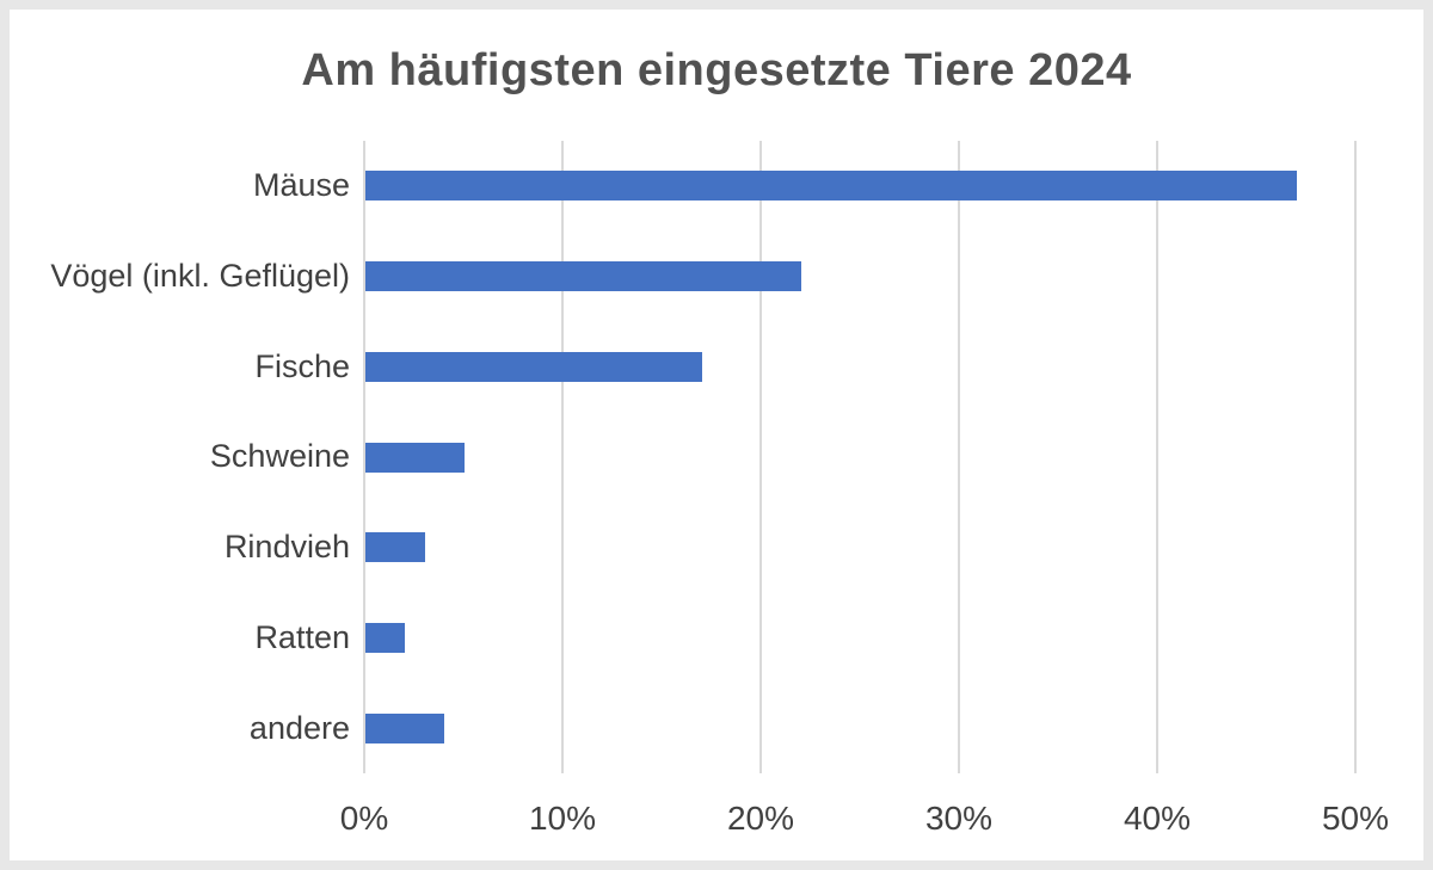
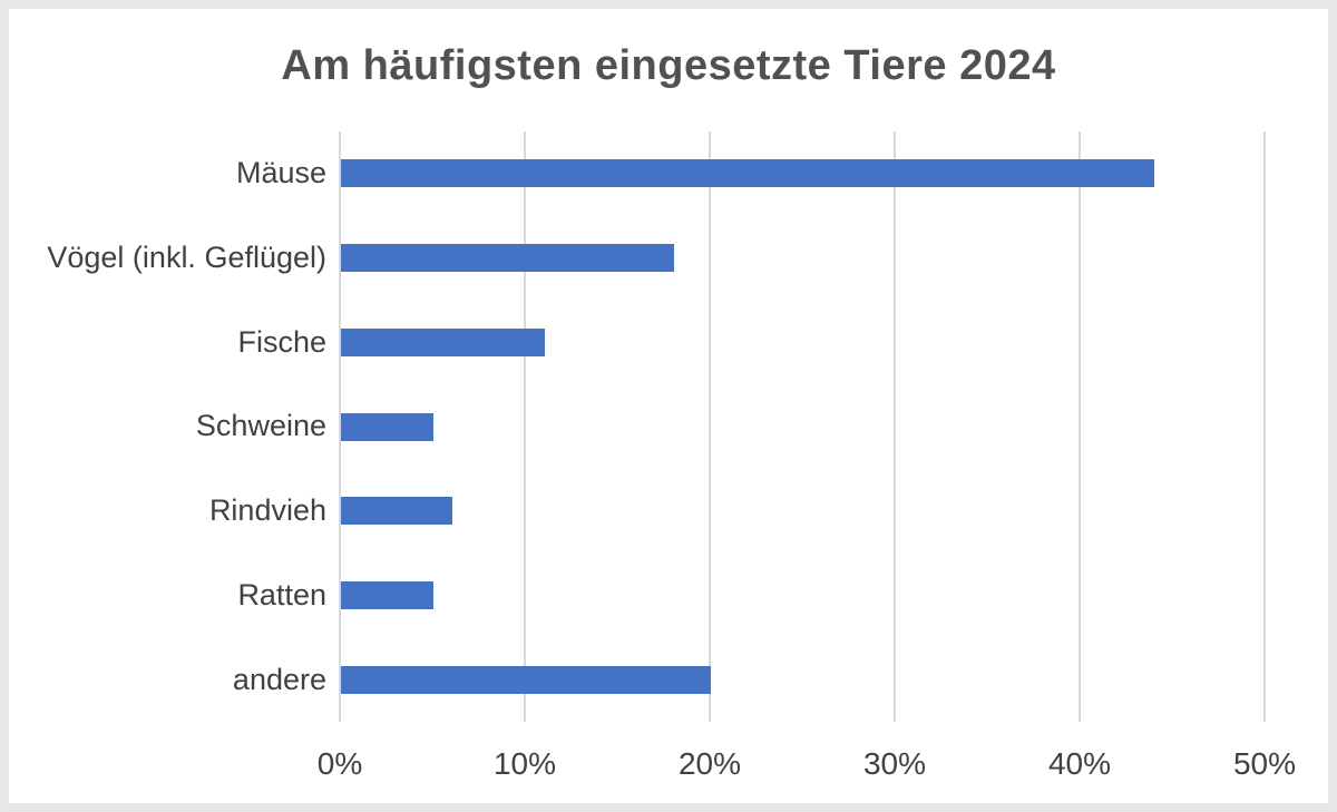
Mäuse: 47% -> 44%
Vögel (inkl. Geflügel): 22% -> 18%
Fische: 17% -> 11%
Rindvieh: 3% -> 6%
Ratten: 2% -> 5%
andere: 4% -> 20%
